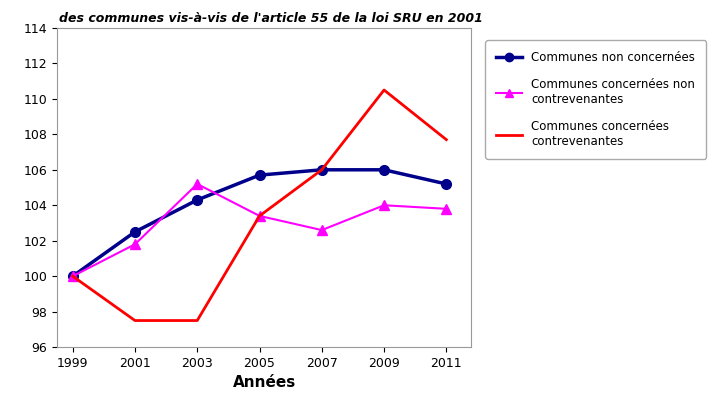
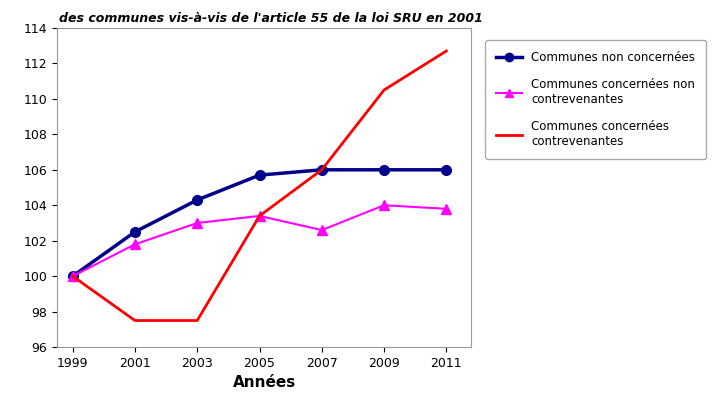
Communes concernées non contrevenantes/2003: 105.2 -> 103.0
Communes non concernées/2011: 105.2 -> 106.0
Communes concernées contrevenantes/2011: 107.7 -> 112.7
